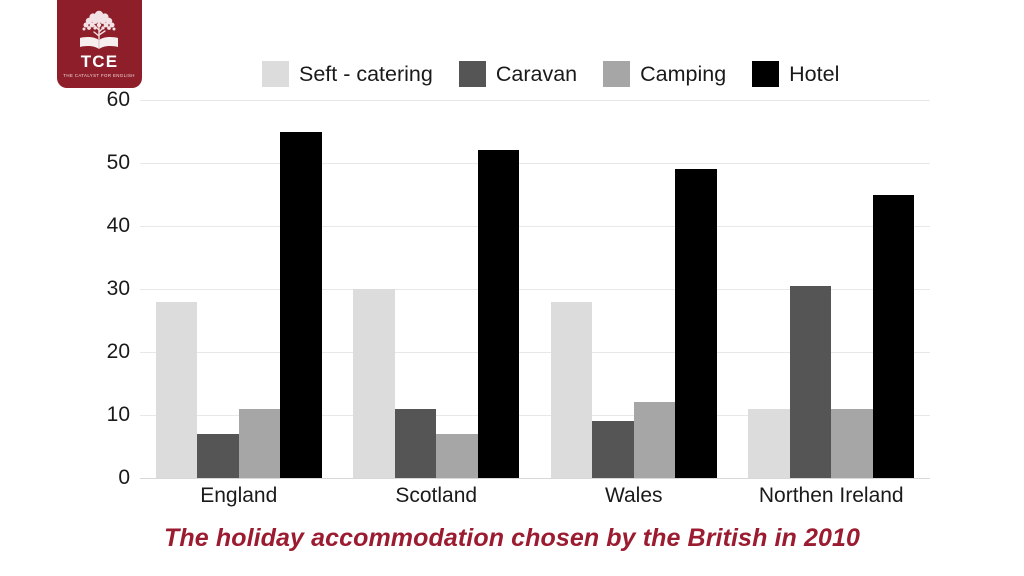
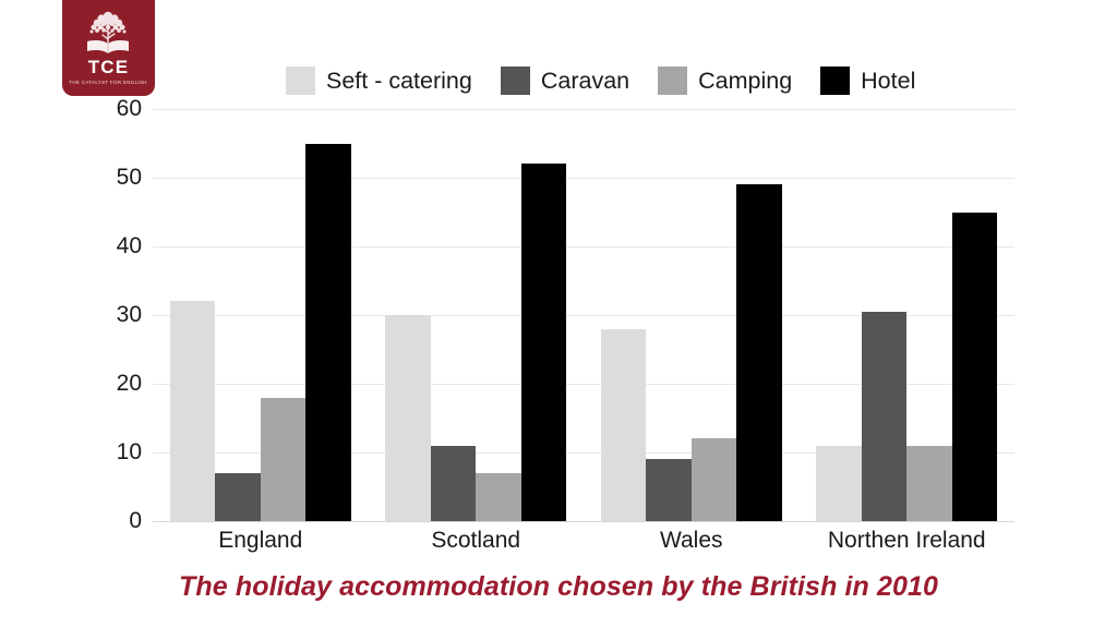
Seft - catering/England: 28 -> 32
Camping/England: 11 -> 18
